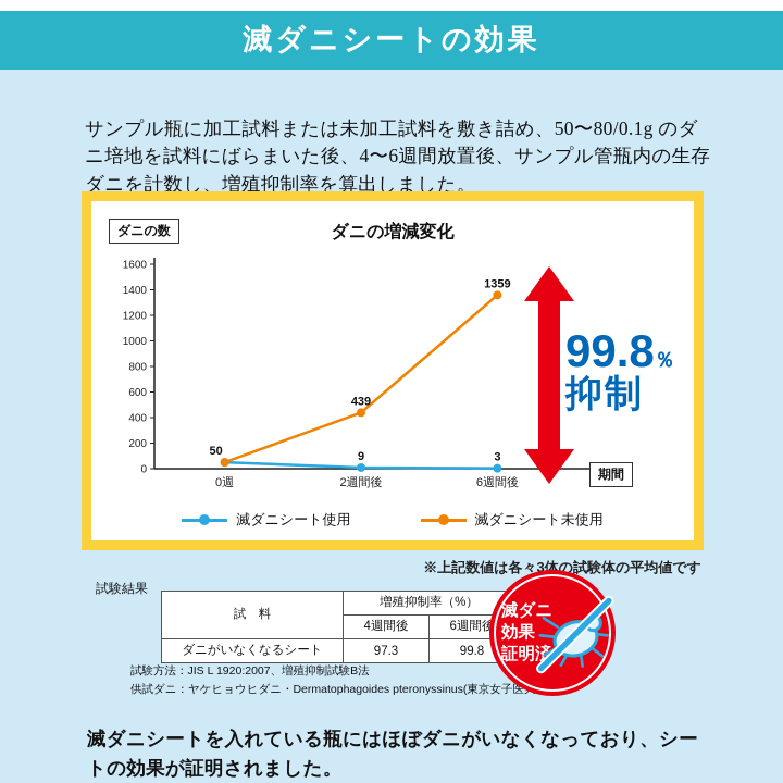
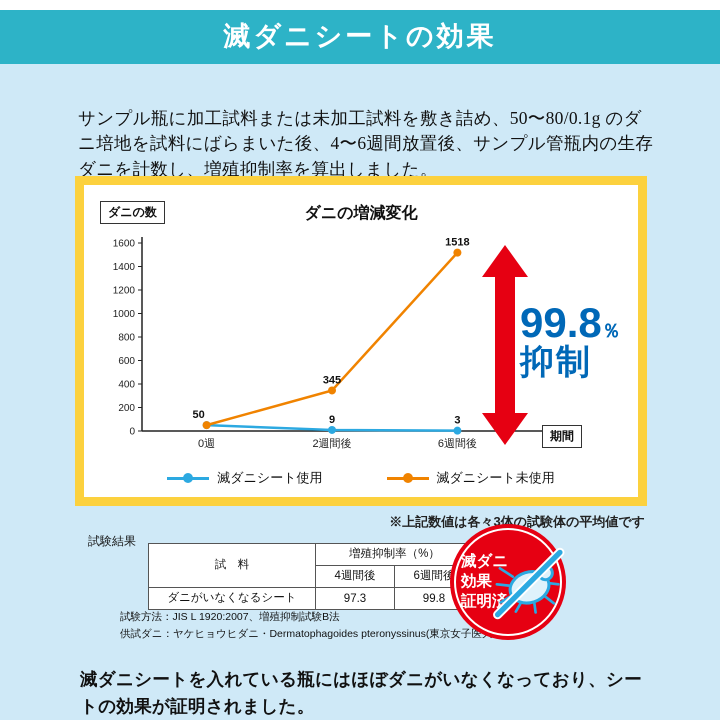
滅ダニシート未使用/2週間後: 439 -> 345
滅ダニシート未使用/6週間後: 1359 -> 1518
